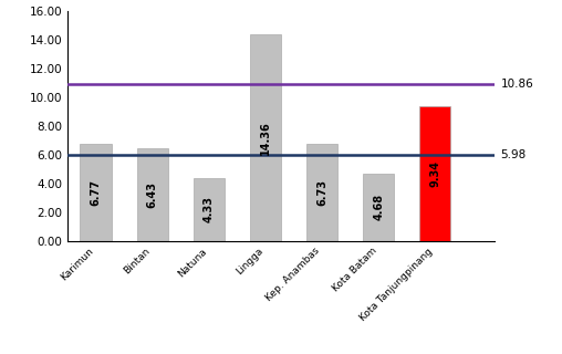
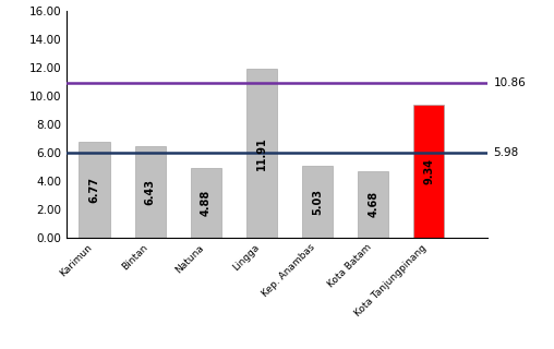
Natuna: 4.33 -> 4.88
Lingga: 14.36 -> 11.91
Kep. Anambas: 6.73 -> 5.03
